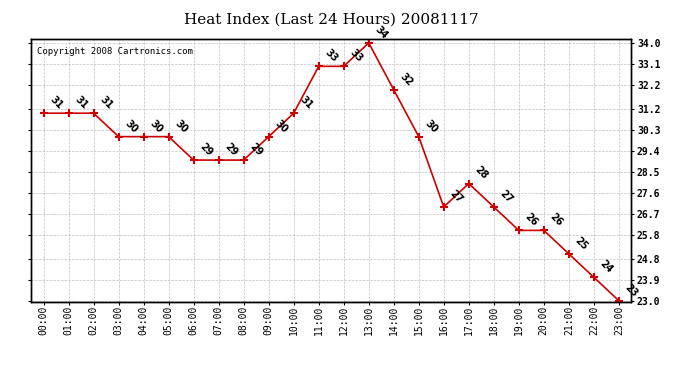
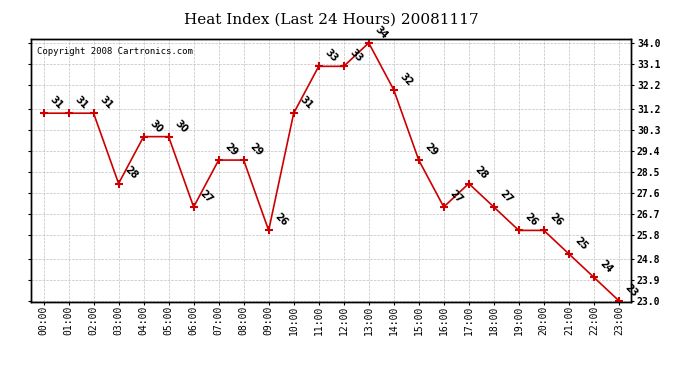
03:00: 30 -> 28
06:00: 29 -> 27
09:00: 30 -> 26
15:00: 30 -> 29
